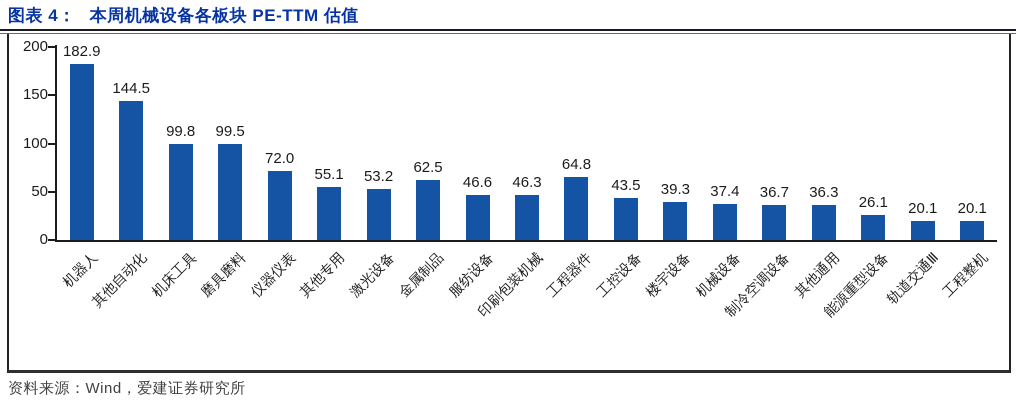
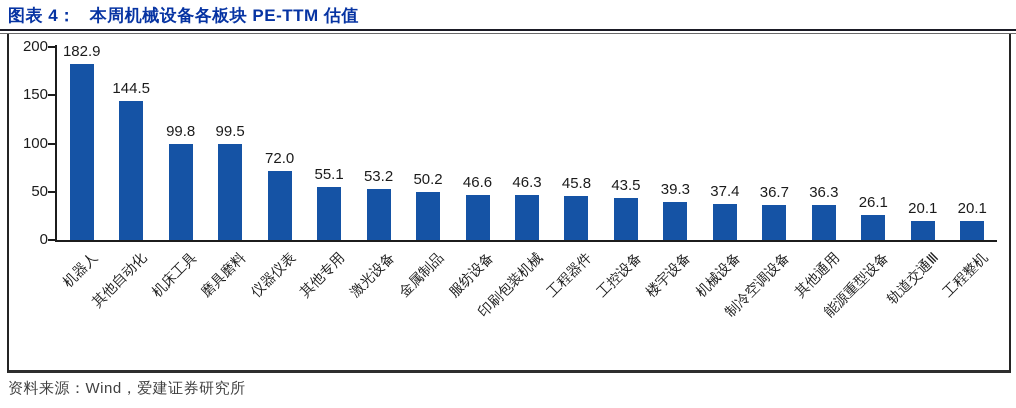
金属制品: 62.5 -> 50.2
工程器件: 64.8 -> 45.8
